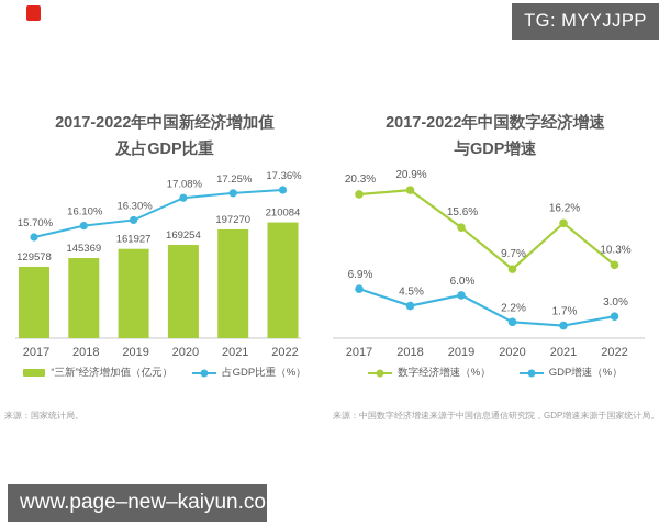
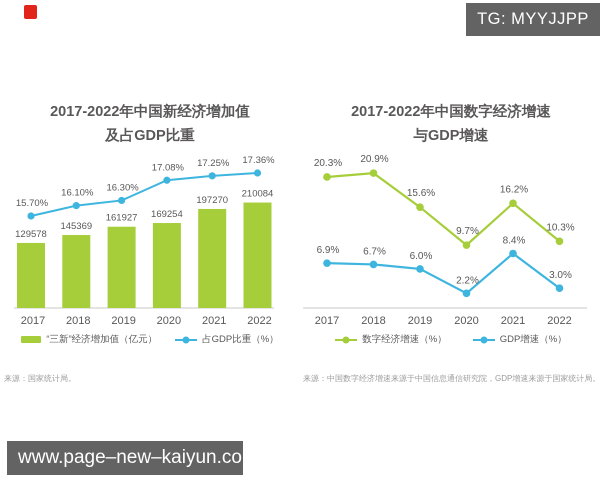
2017-2022年中国数字经济增速与GDP增速/GDP增速（%）/2018: 4.5% -> 6.7%
2017-2022年中国数字经济增速与GDP增速/GDP增速（%）/2021: 1.7% -> 8.4%
